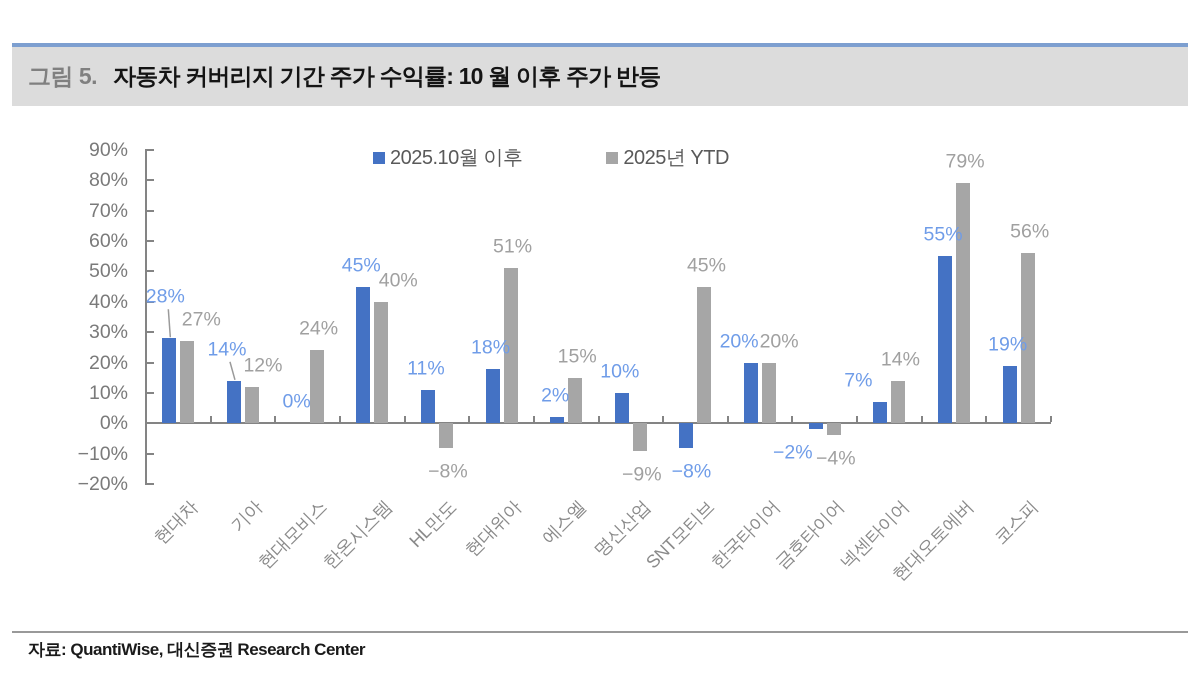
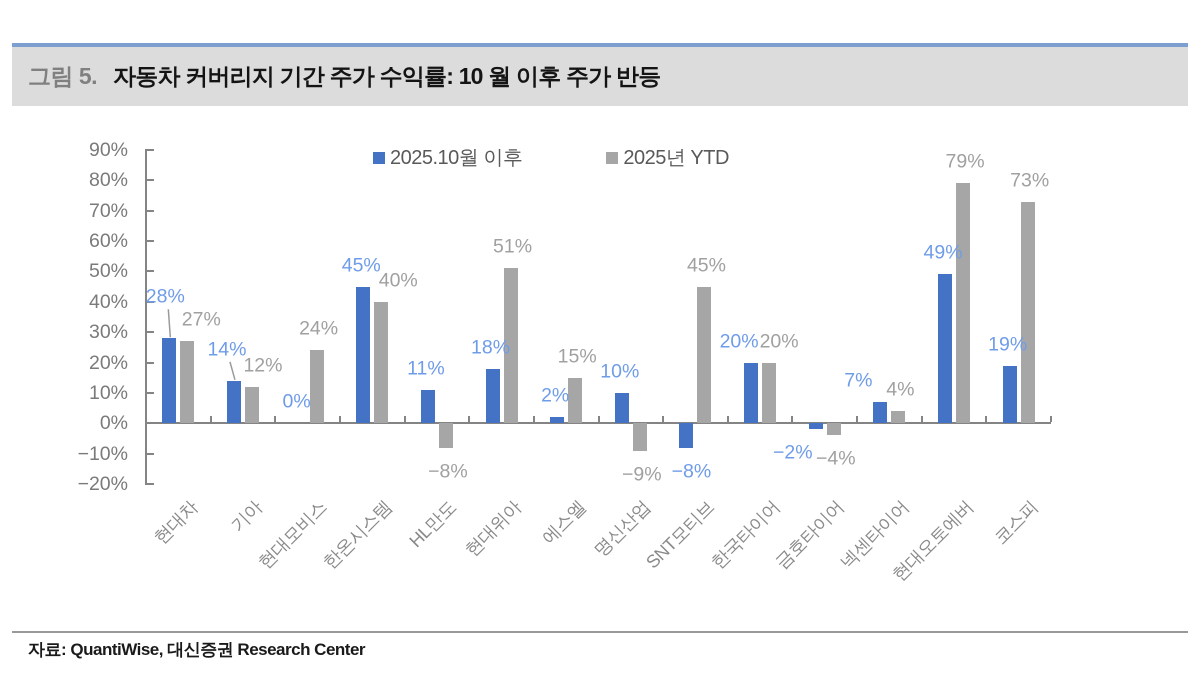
2025년 YTD/넥센타이어: 14% -> 4%
2025.10월 이후/현대오토에버: 55% -> 49%
2025년 YTD/코스피: 56% -> 73%
